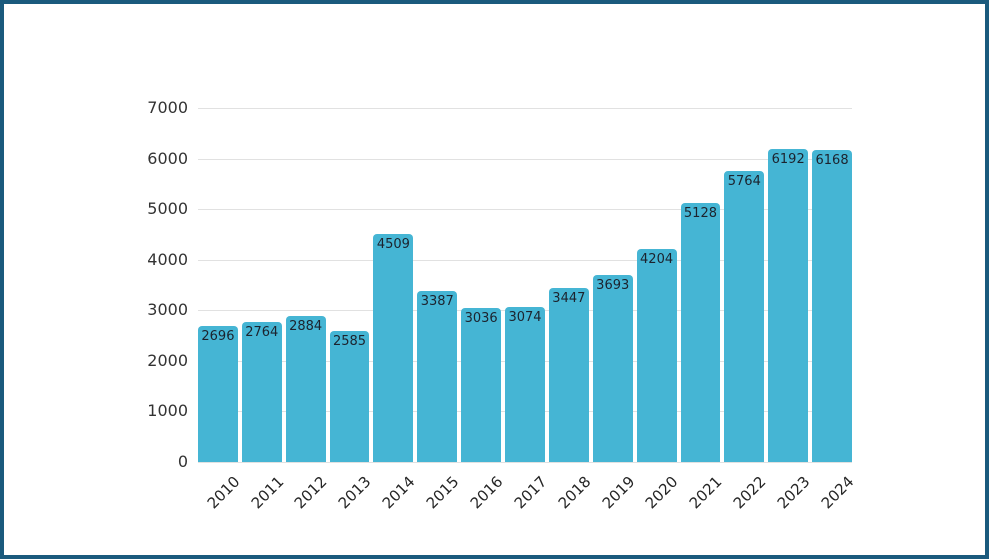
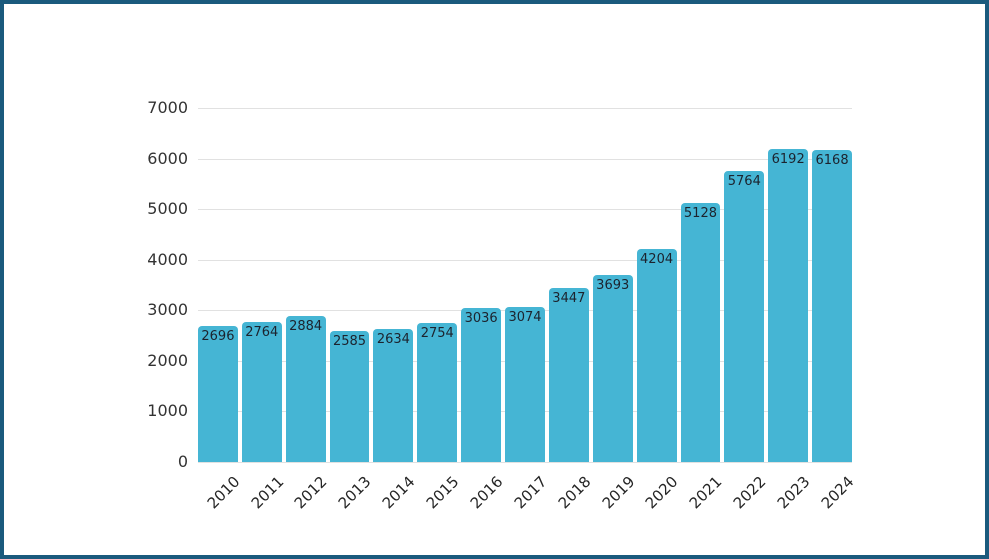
2014: 4509 -> 2634
2015: 3387 -> 2754
